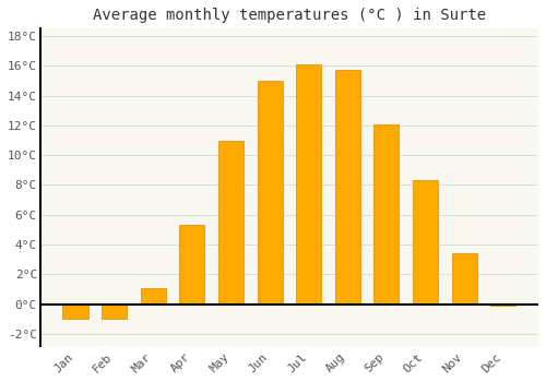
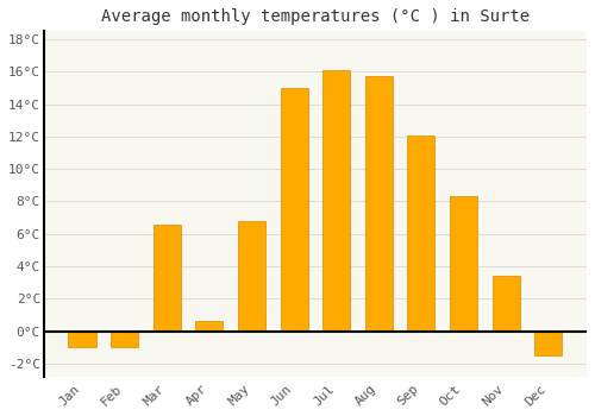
Mar: 1.1°C -> 6.6°C
Apr: 5.3°C -> 0.6°C
May: 11.0°C -> 6.8°C
Dec: -0.1°C -> -1.5°C
